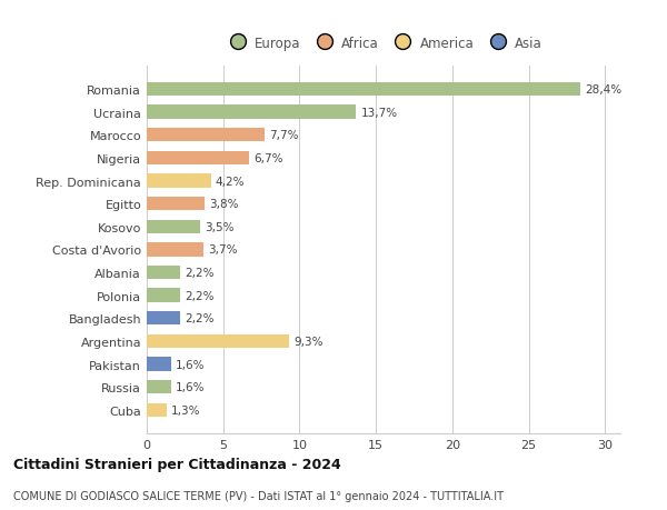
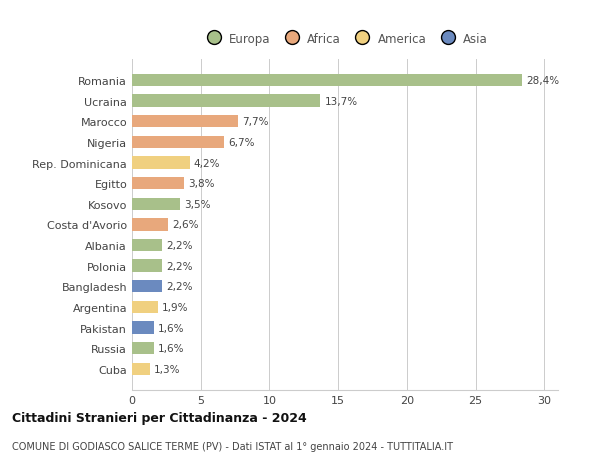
Costa d'Avorio: 3,7% -> 2,6%
Argentina: 9,3% -> 1,9%
